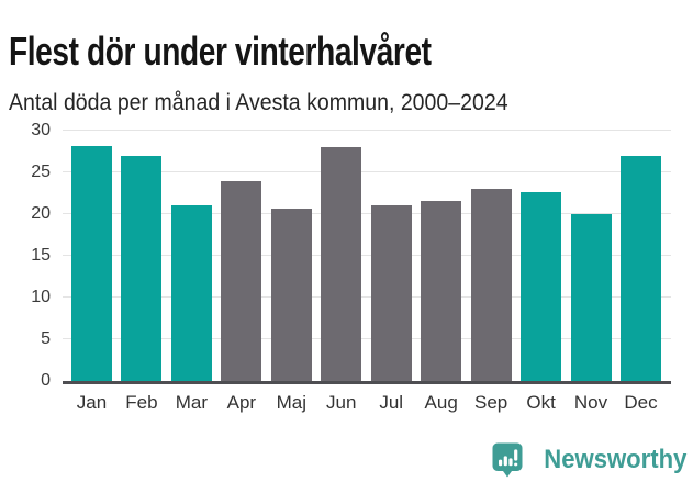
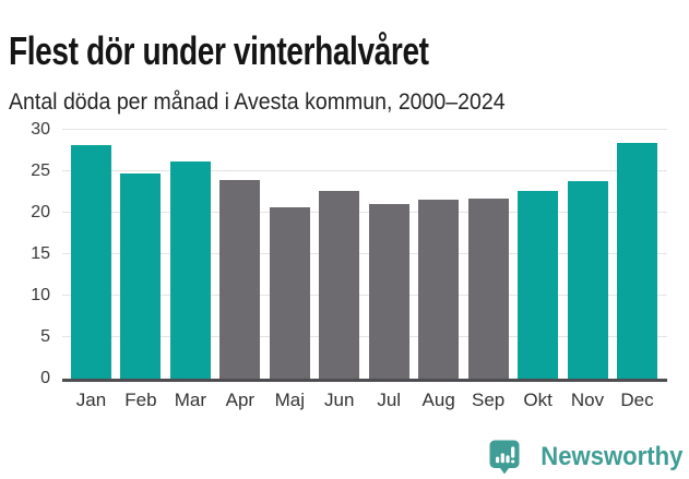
Feb: 27 -> 25
Mar: 21 -> 26
Jun: 28 -> 23
Sep: 23 -> 22
Nov: 20 -> 24
Dec: 27 -> 28
